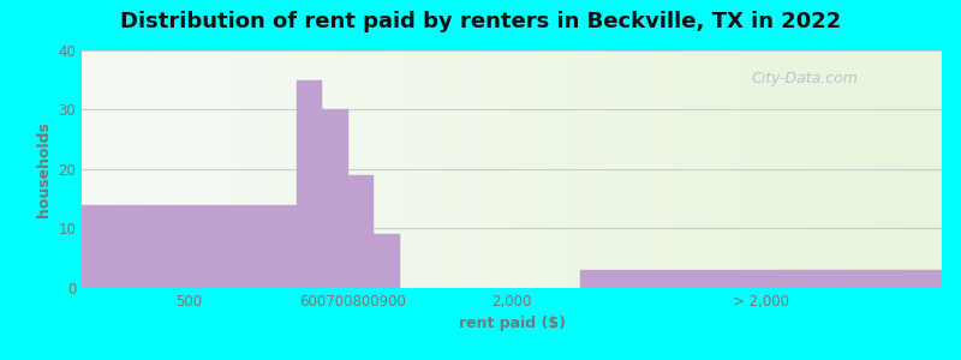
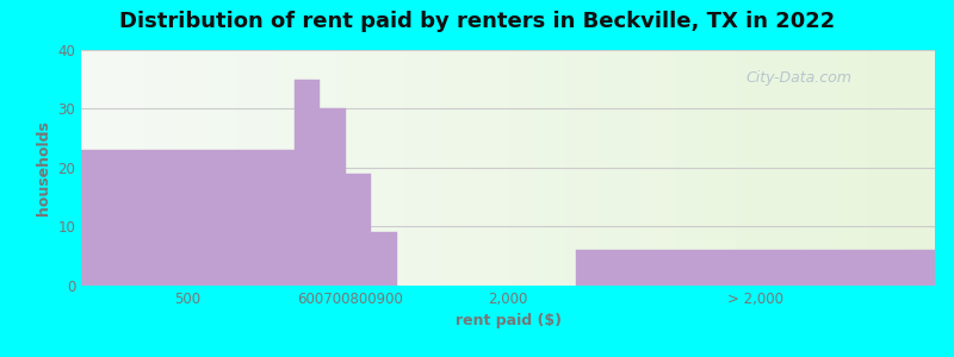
500: 14 -> 23
> 2,000: 3 -> 6
